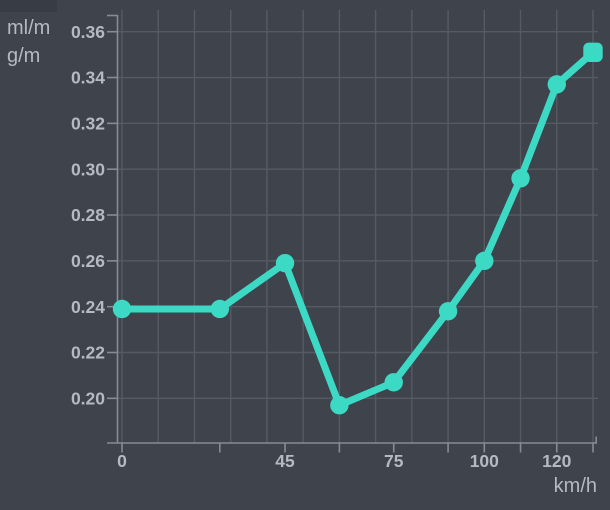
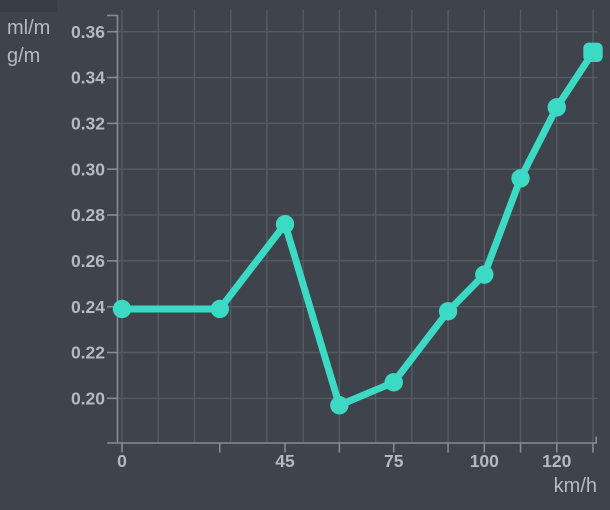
45: 0.259 -> 0.276
100: 0.260 -> 0.254
120: 0.337 -> 0.327
